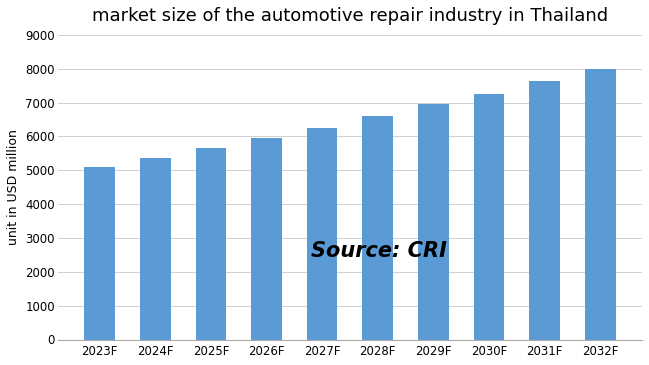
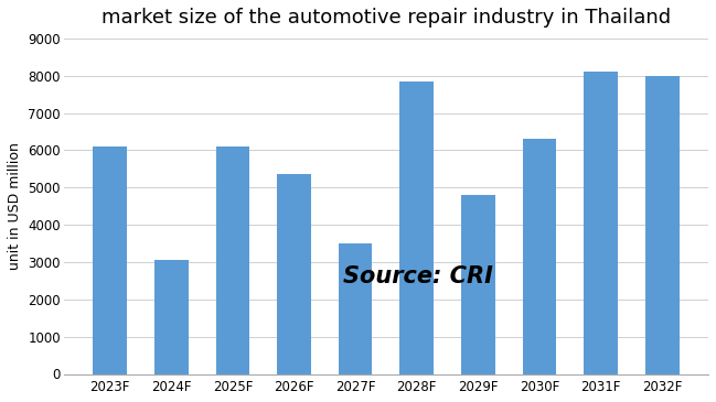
2023F: 5100 -> 6100
2024F: 5350 -> 3050
2025F: 5650 -> 6100
2026F: 5950 -> 5350
2027F: 6250 -> 3500
2028F: 6600 -> 7850
2029F: 6950 -> 4800
2030F: 7250 -> 6300
2031F: 7650 -> 8100
